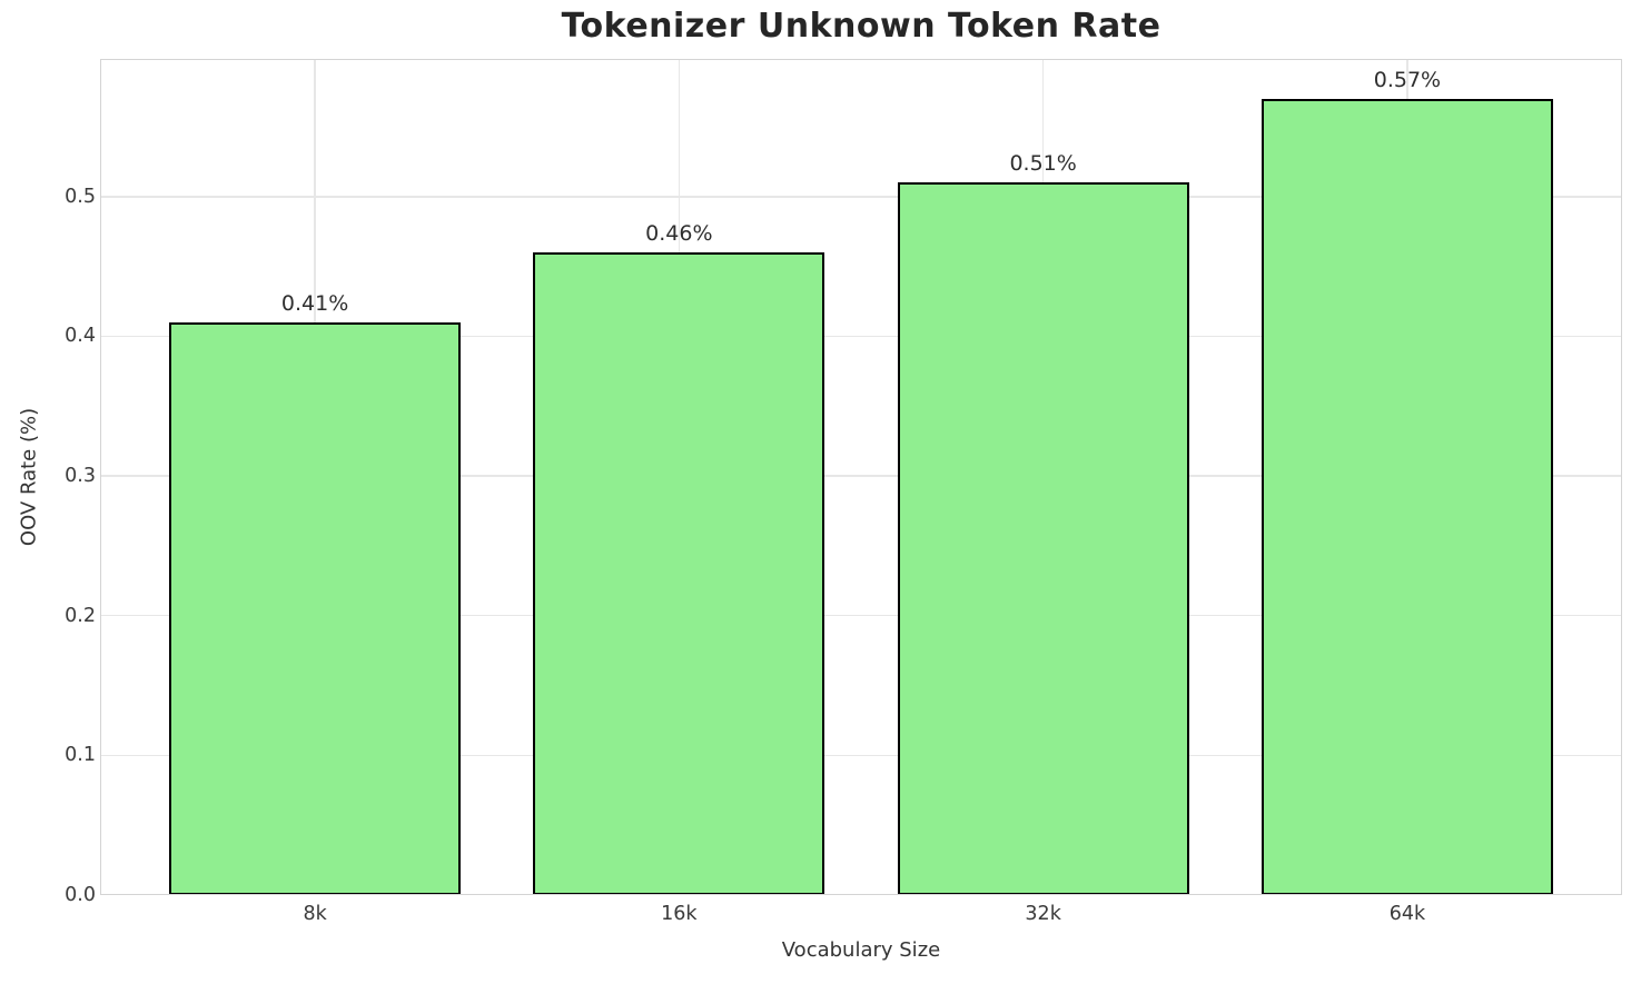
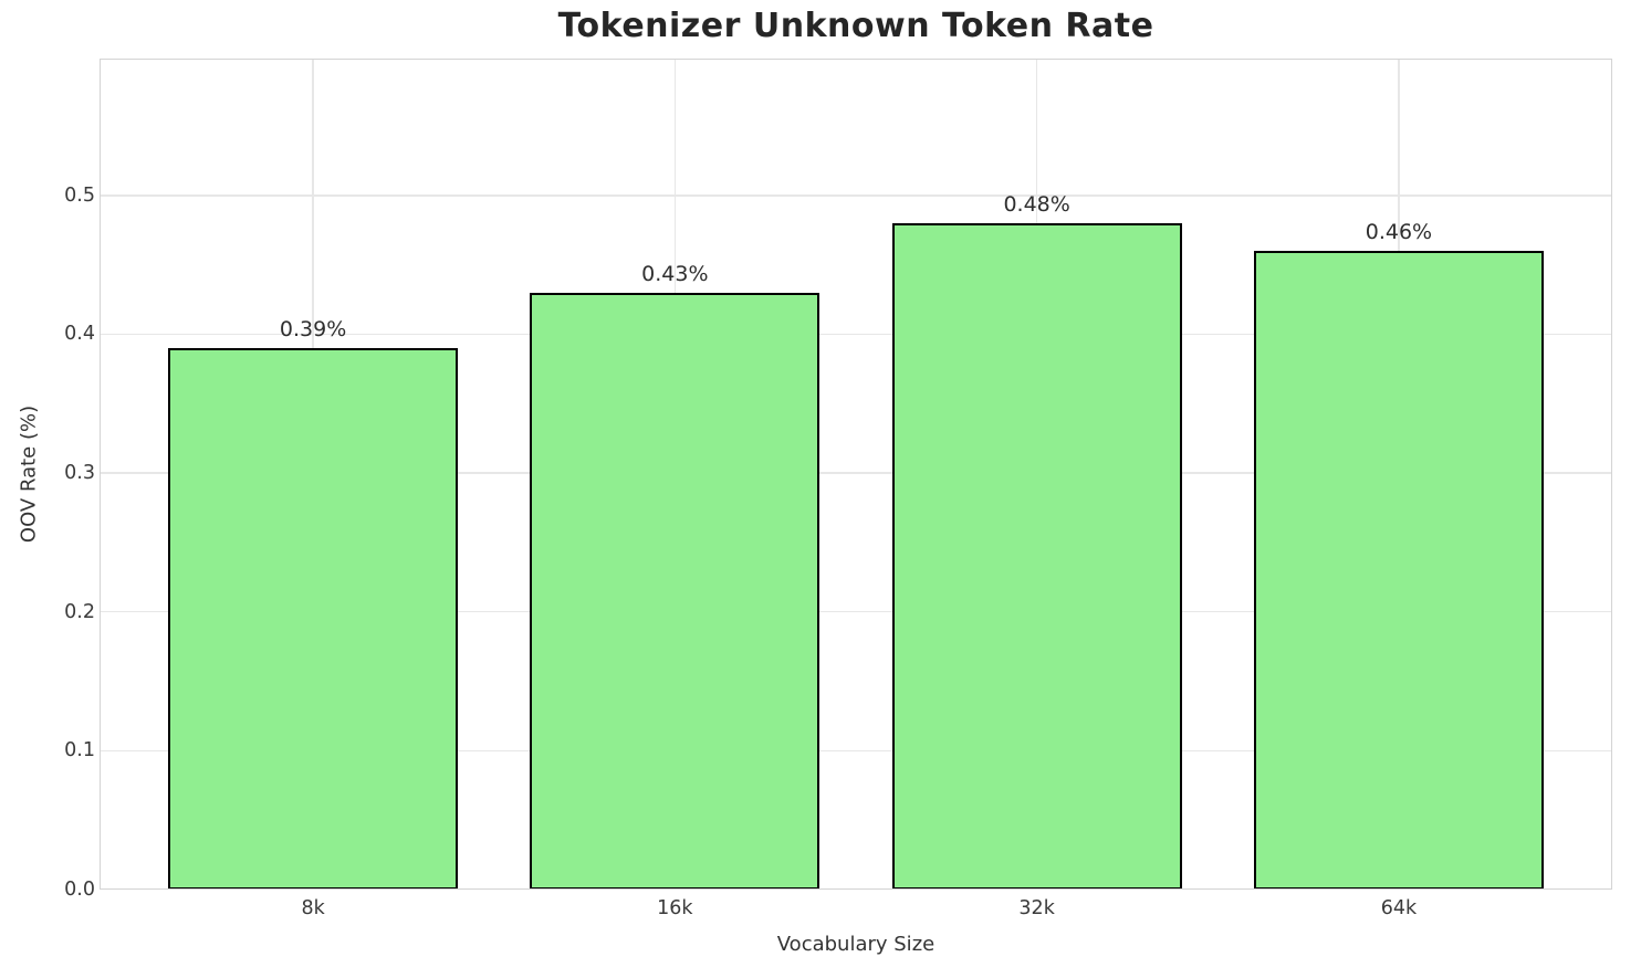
8k: 0.41% -> 0.39%
16k: 0.46% -> 0.43%
32k: 0.51% -> 0.48%
64k: 0.57% -> 0.46%
